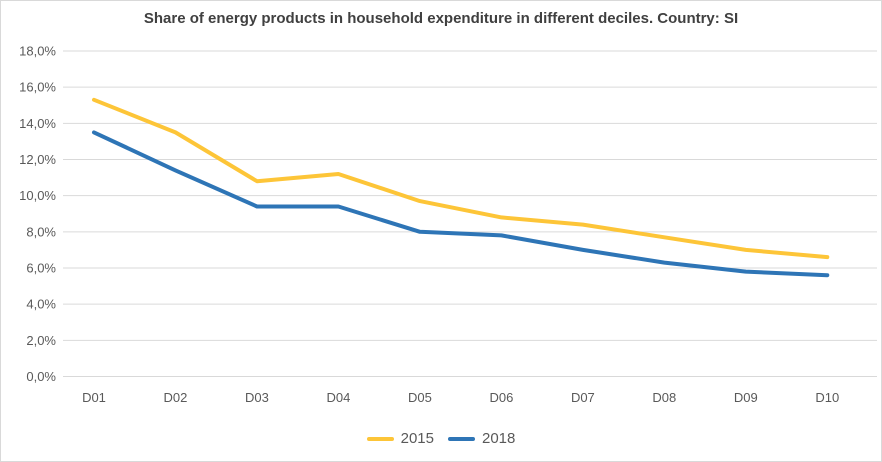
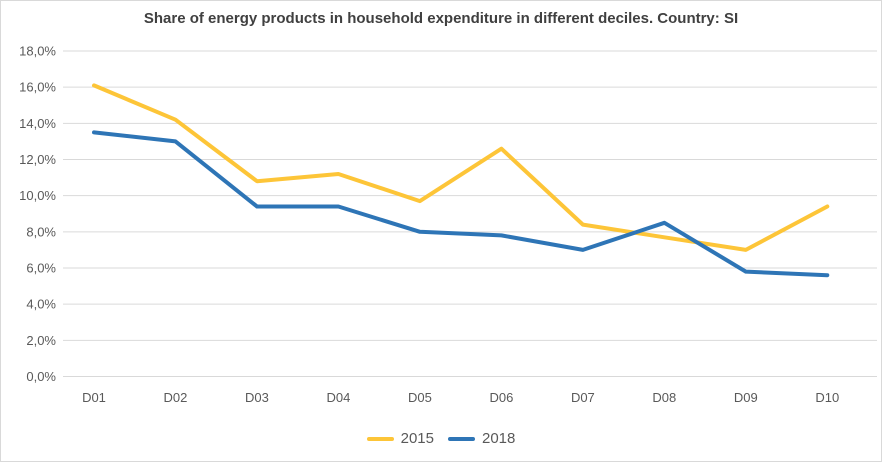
2015/D01: 15,3% -> 16,1%
2015/D02: 13,5% -> 14,2%
2018/D02: 11,4% -> 13,0%
2015/D06: 8,8% -> 12,6%
2018/D08: 6,3% -> 8,5%
2015/D10: 6,6% -> 9,4%
